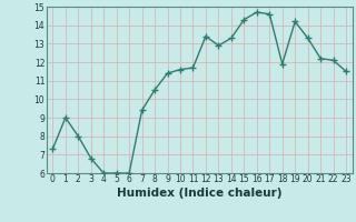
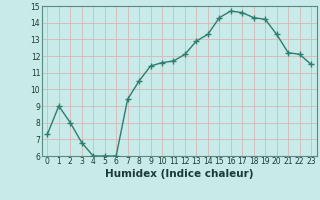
12: 13.4 -> 12.1
18: 11.9 -> 14.3
